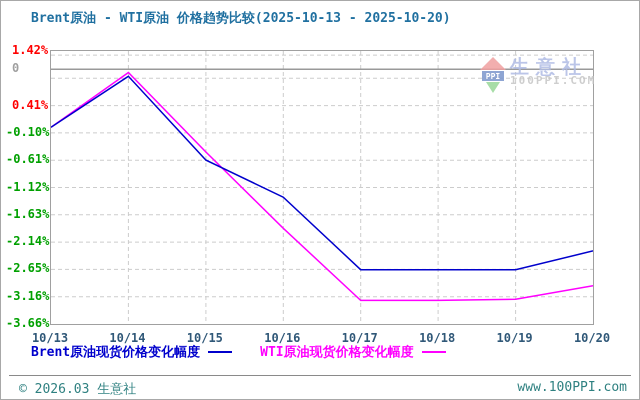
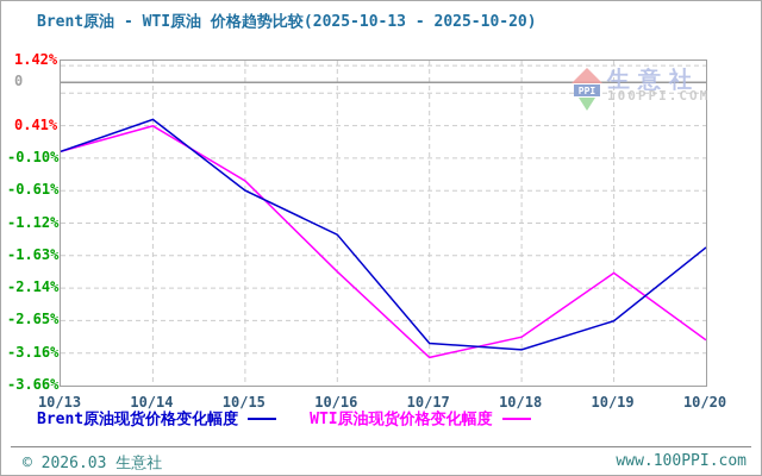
Brent原油现货价格变化幅度/10/14: 0.9% -> 0.5%
WTI原油现货价格变化幅度/10/14: 1.0% -> 0.4%
Brent原油现货价格变化幅度/10/17: -2.6% -> -3.0%
Brent原油现货价格变化幅度/10/18: -2.6% -> -3.1%
WTI原油现货价格变化幅度/10/18: -3.2% -> -2.9%
WTI原油现货价格变化幅度/10/19: -3.2% -> -1.9%
Brent原油现货价格变化幅度/10/20: -2.3% -> -1.5%
